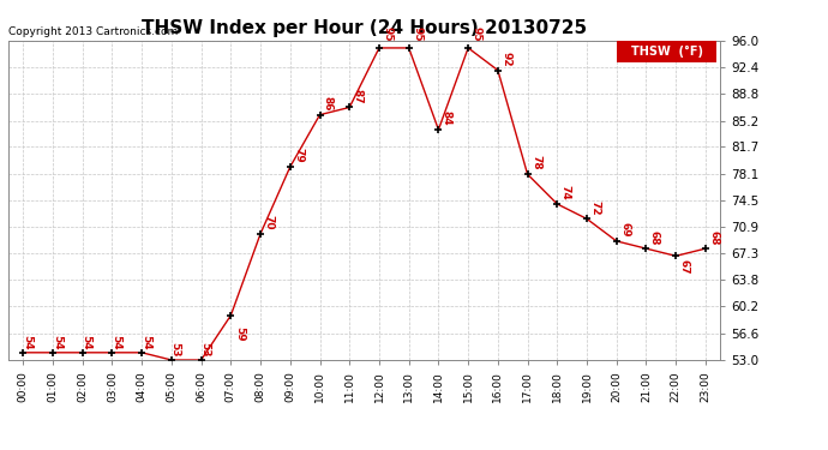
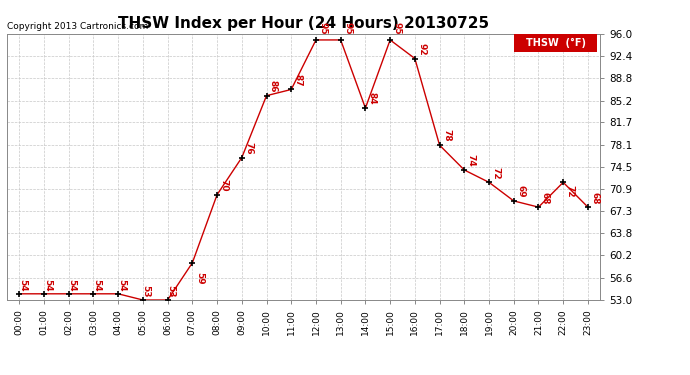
09:00: 79 -> 76
22:00: 67 -> 72
